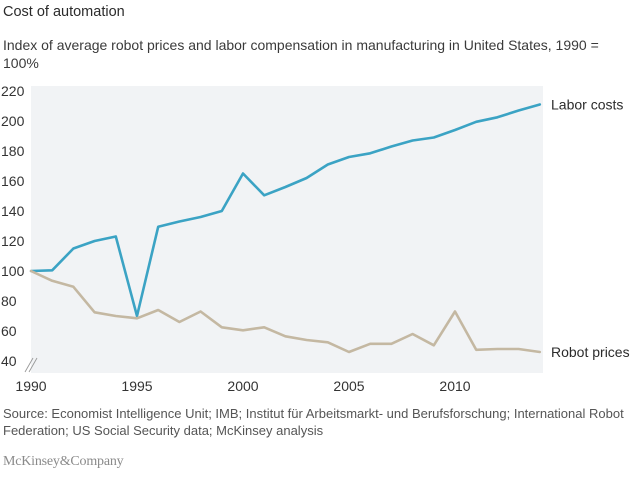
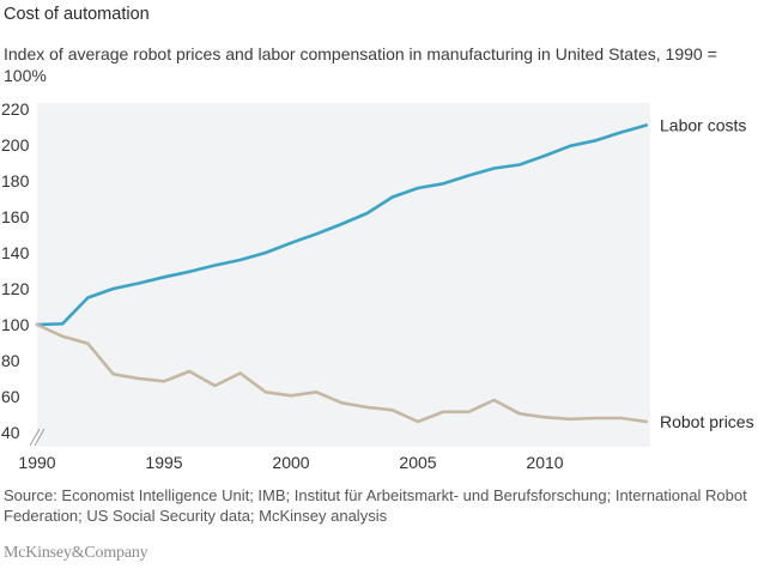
Labor costs/1995: 70 -> 126
Labor costs/2000: 165 -> 146
Robot prices/2010: 73 -> 48
